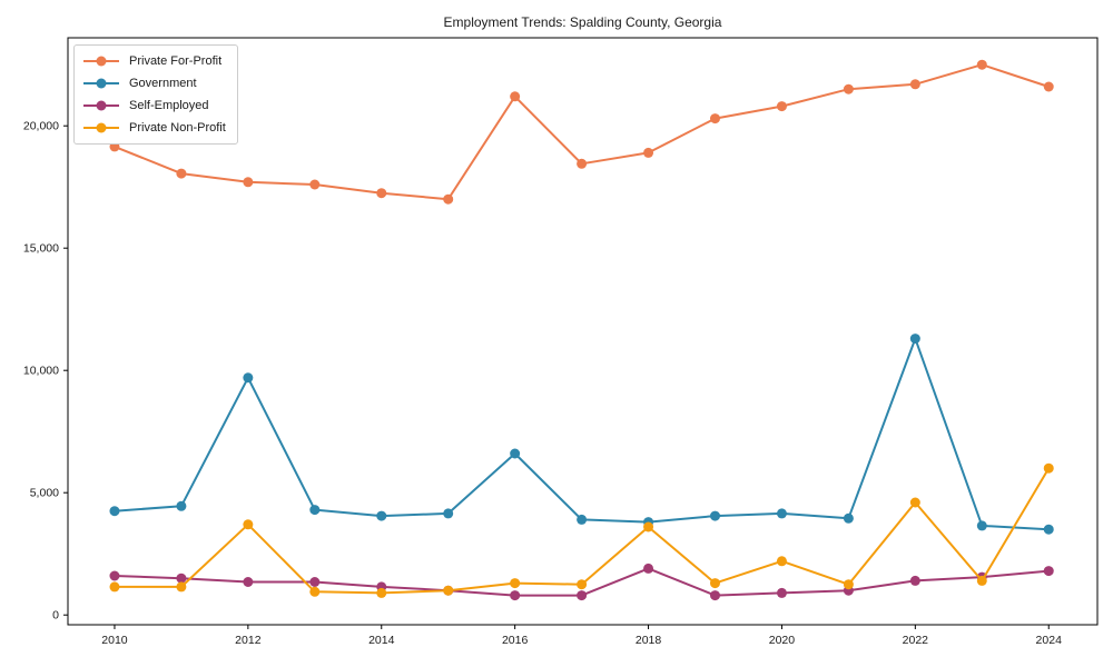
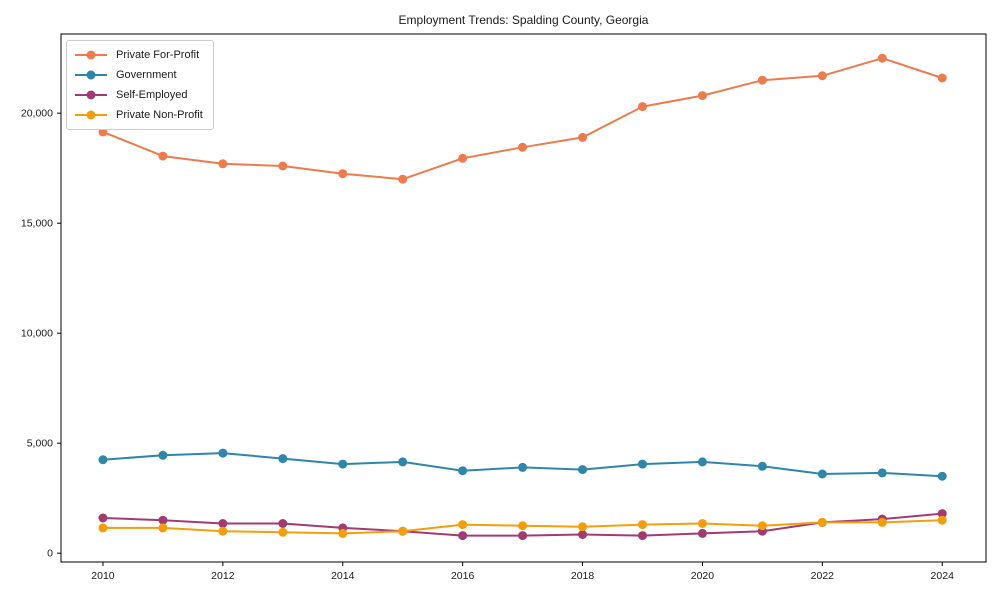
Government/2012: 9700 -> 4600
Private Non-Profit/2012: 3700 -> 1000
Private For-Profit/2016: 21200 -> 18000
Government/2016: 6600 -> 3800
Self-Employed/2018: 1900 -> 800
Private Non-Profit/2018: 3600 -> 1200
Private Non-Profit/2020: 2200 -> 1400
Government/2022: 11300 -> 3600
Private Non-Profit/2022: 4600 -> 1400
Private Non-Profit/2024: 6000 -> 1500
